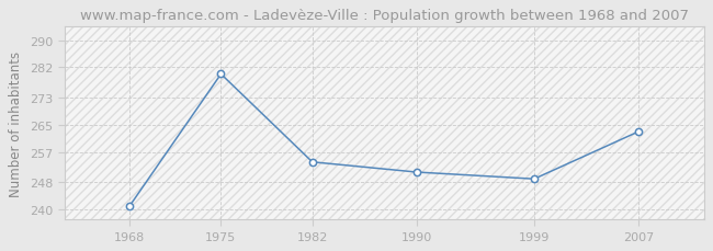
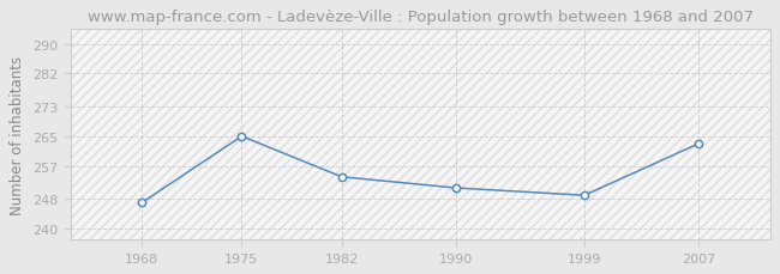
1968: 241 -> 247
1975: 280 -> 265
